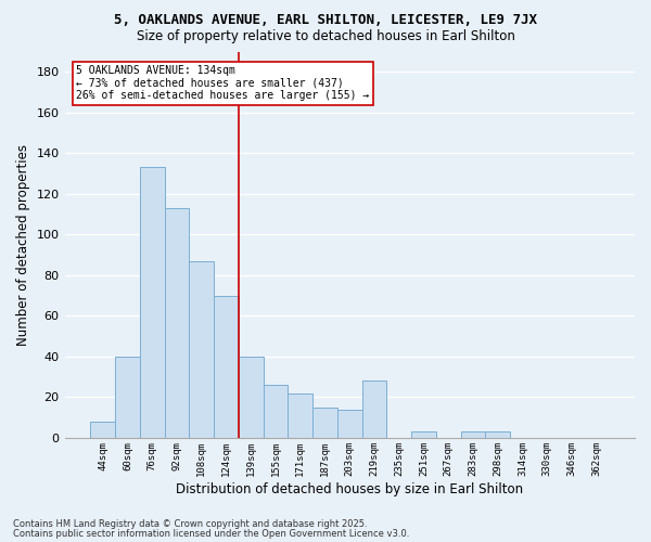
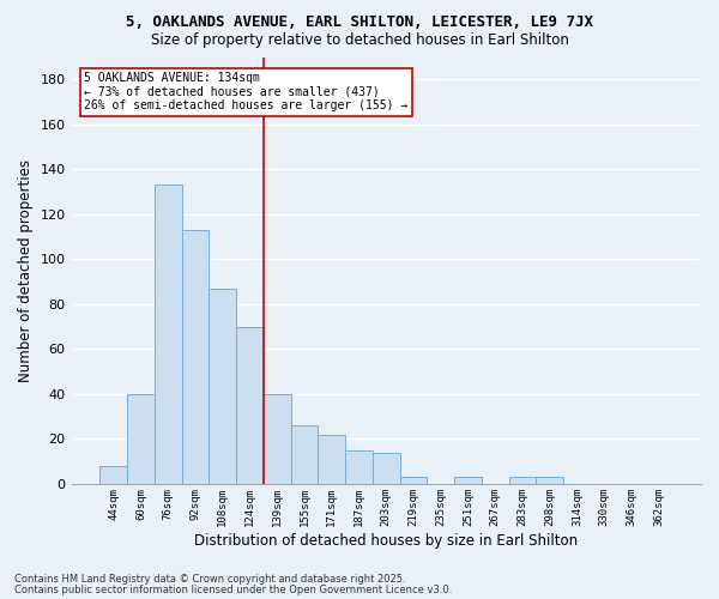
219sqm: 28 -> 3
